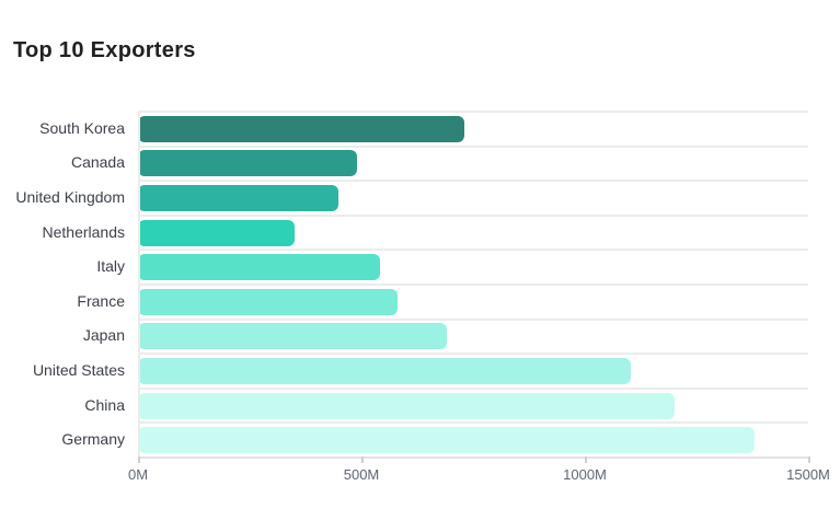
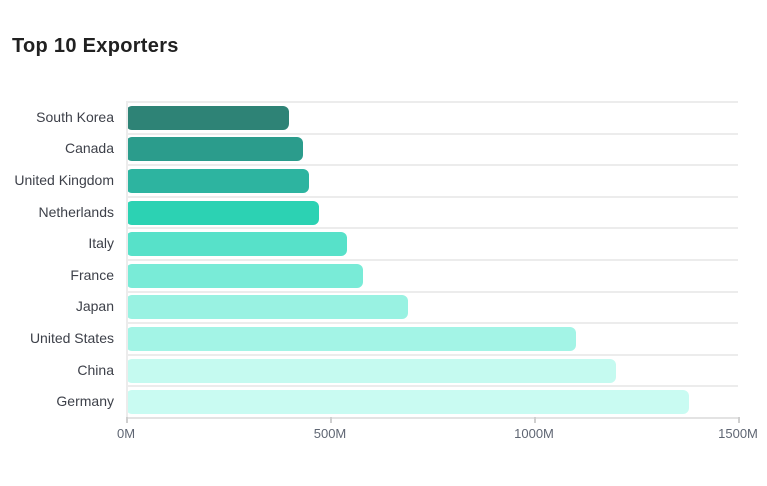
South Korea: 730M -> 400M
Canada: 490M -> 430M
Netherlands: 350M -> 470M
